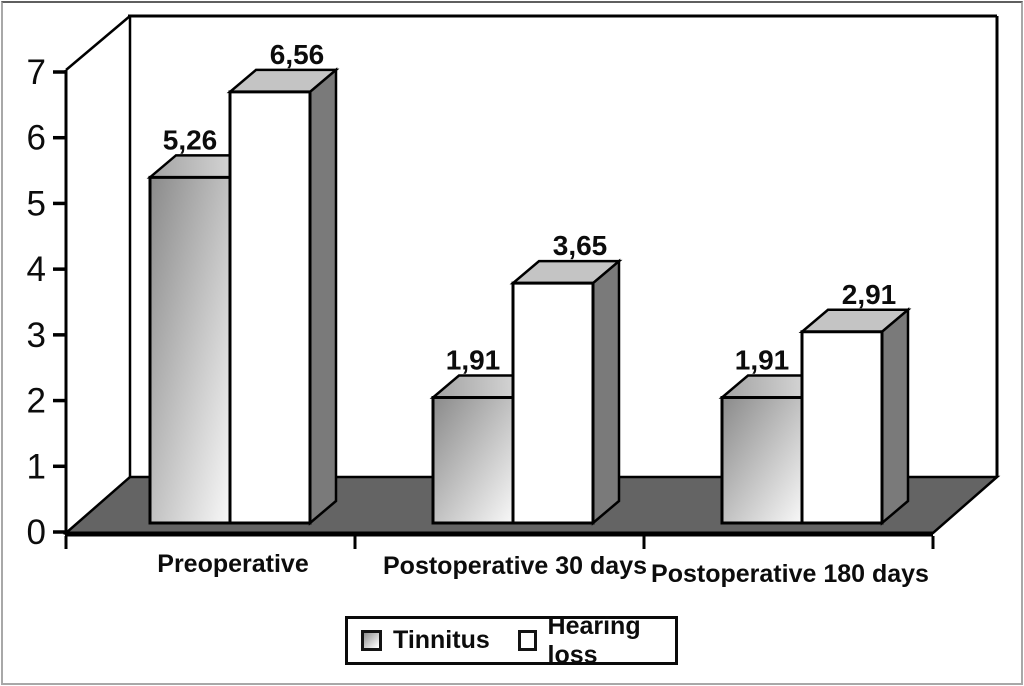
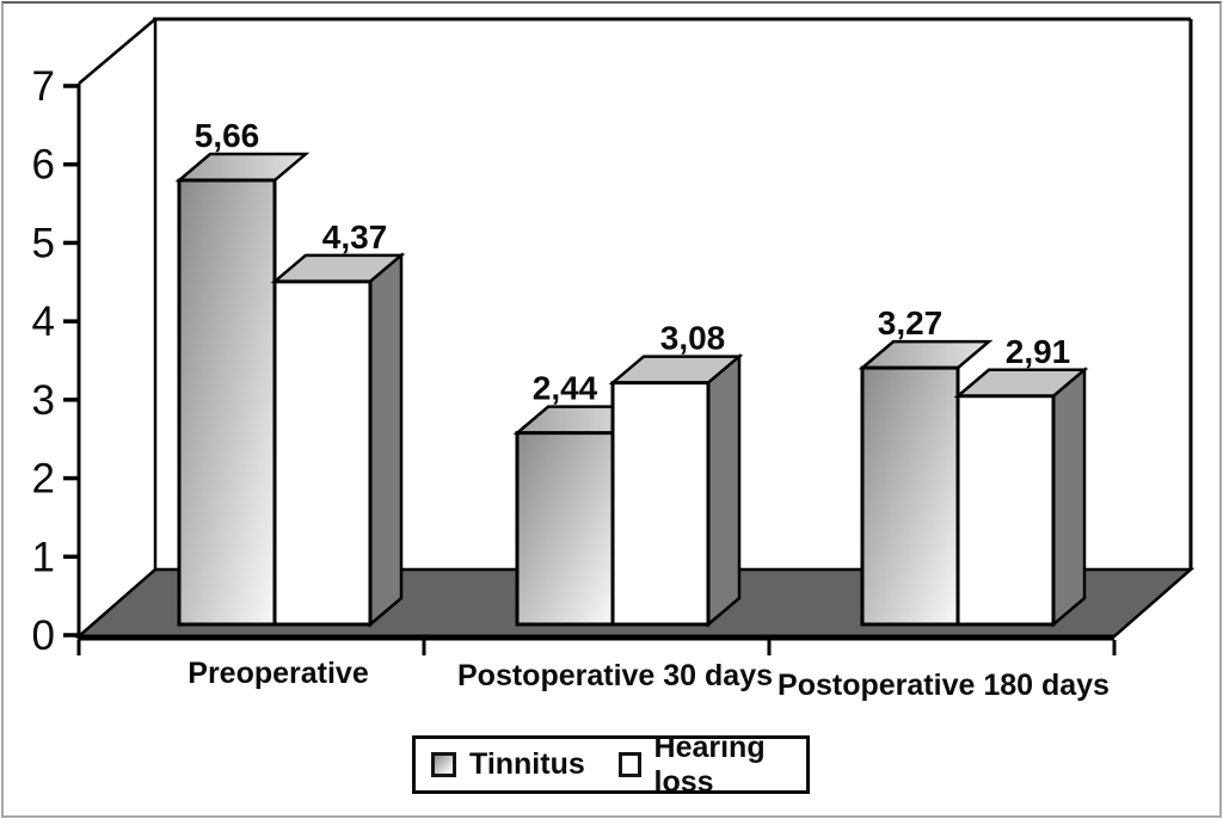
Tinnitus/Preoperative: 5,26 -> 5,66
Hearing loss/Preoperative: 6,56 -> 4,37
Tinnitus/Postoperative 30 days: 1,91 -> 2,44
Hearing loss/Postoperative 30 days: 3,65 -> 3,08
Tinnitus/Postoperative 180 days: 1,91 -> 3,27
